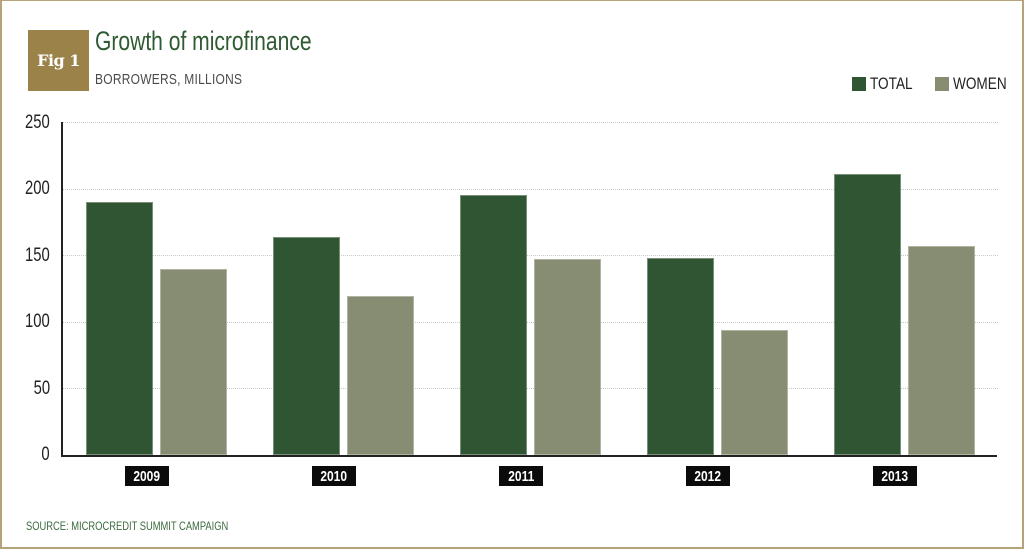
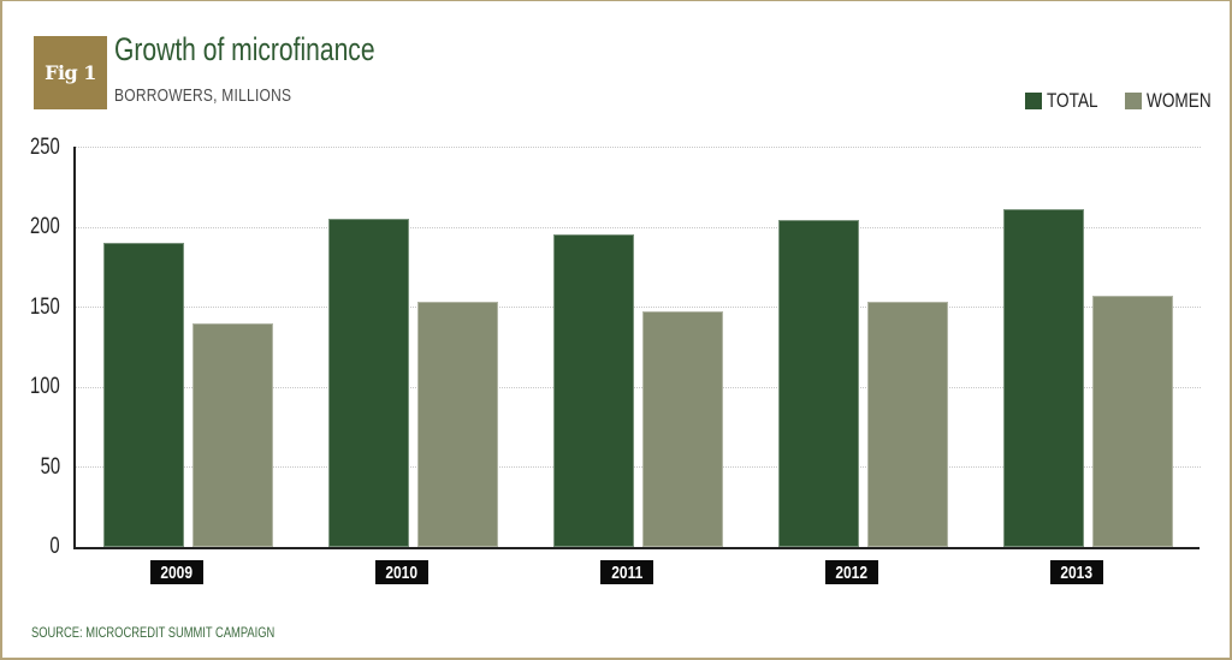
TOTAL/2010: 164 -> 205
WOMEN/2010: 119 -> 153
TOTAL/2012: 148 -> 204
WOMEN/2012: 94 -> 153
